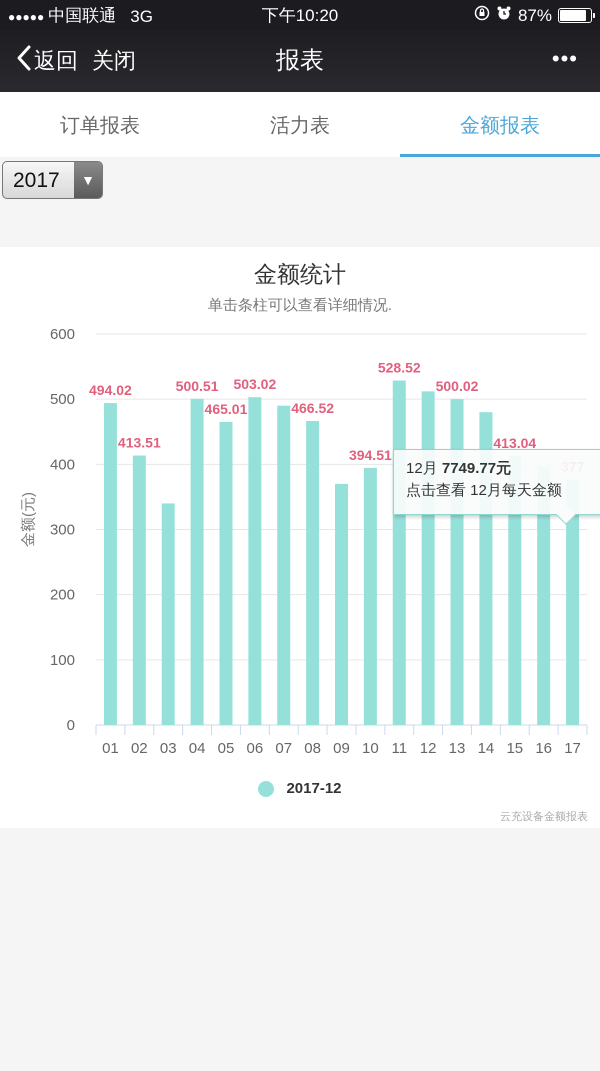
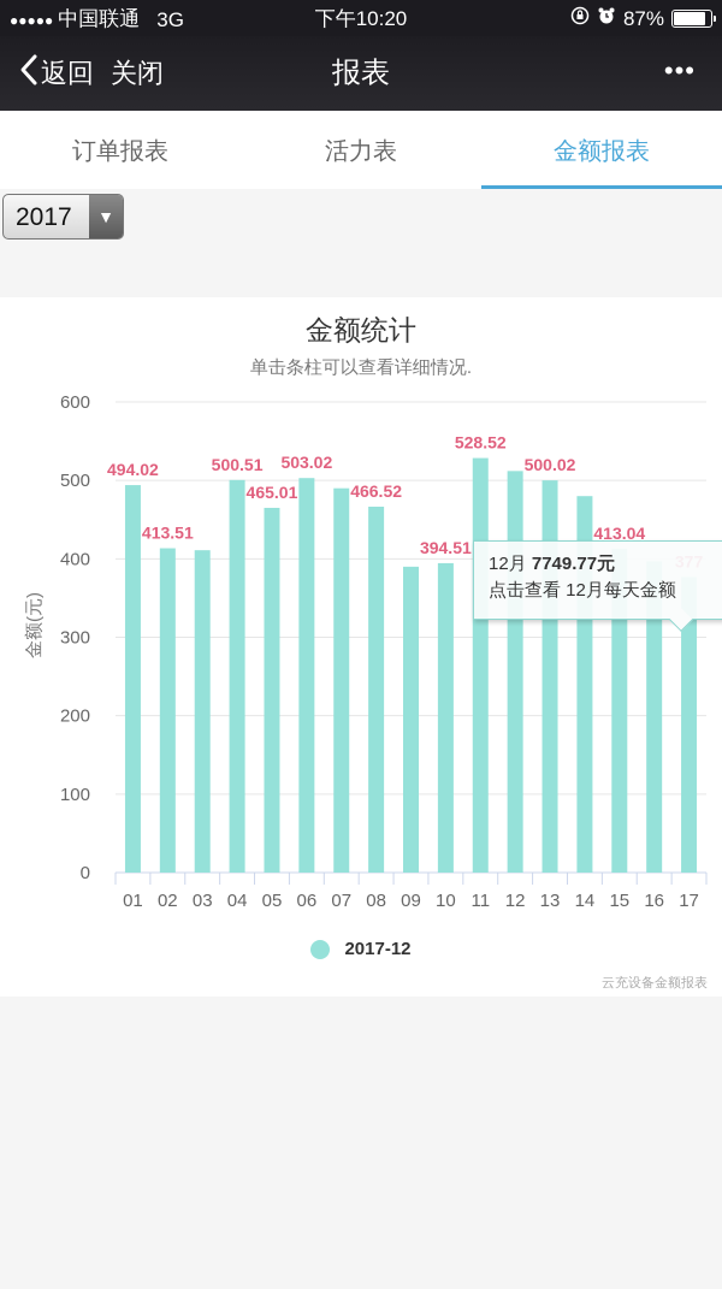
03: 340 -> 410
09: 370 -> 390
